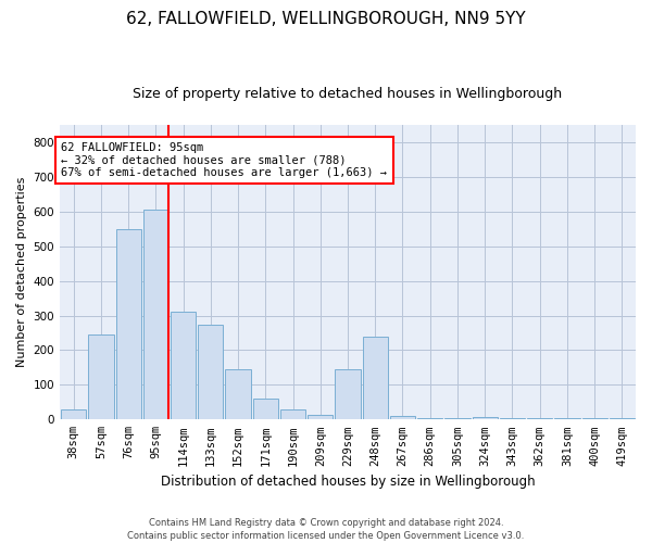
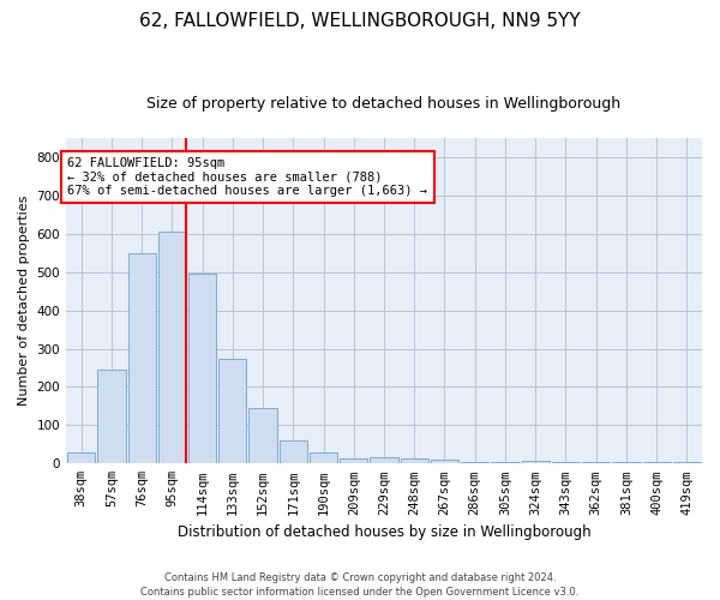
114sqm: 310 -> 495
229sqm: 145 -> 18
248sqm: 240 -> 12
